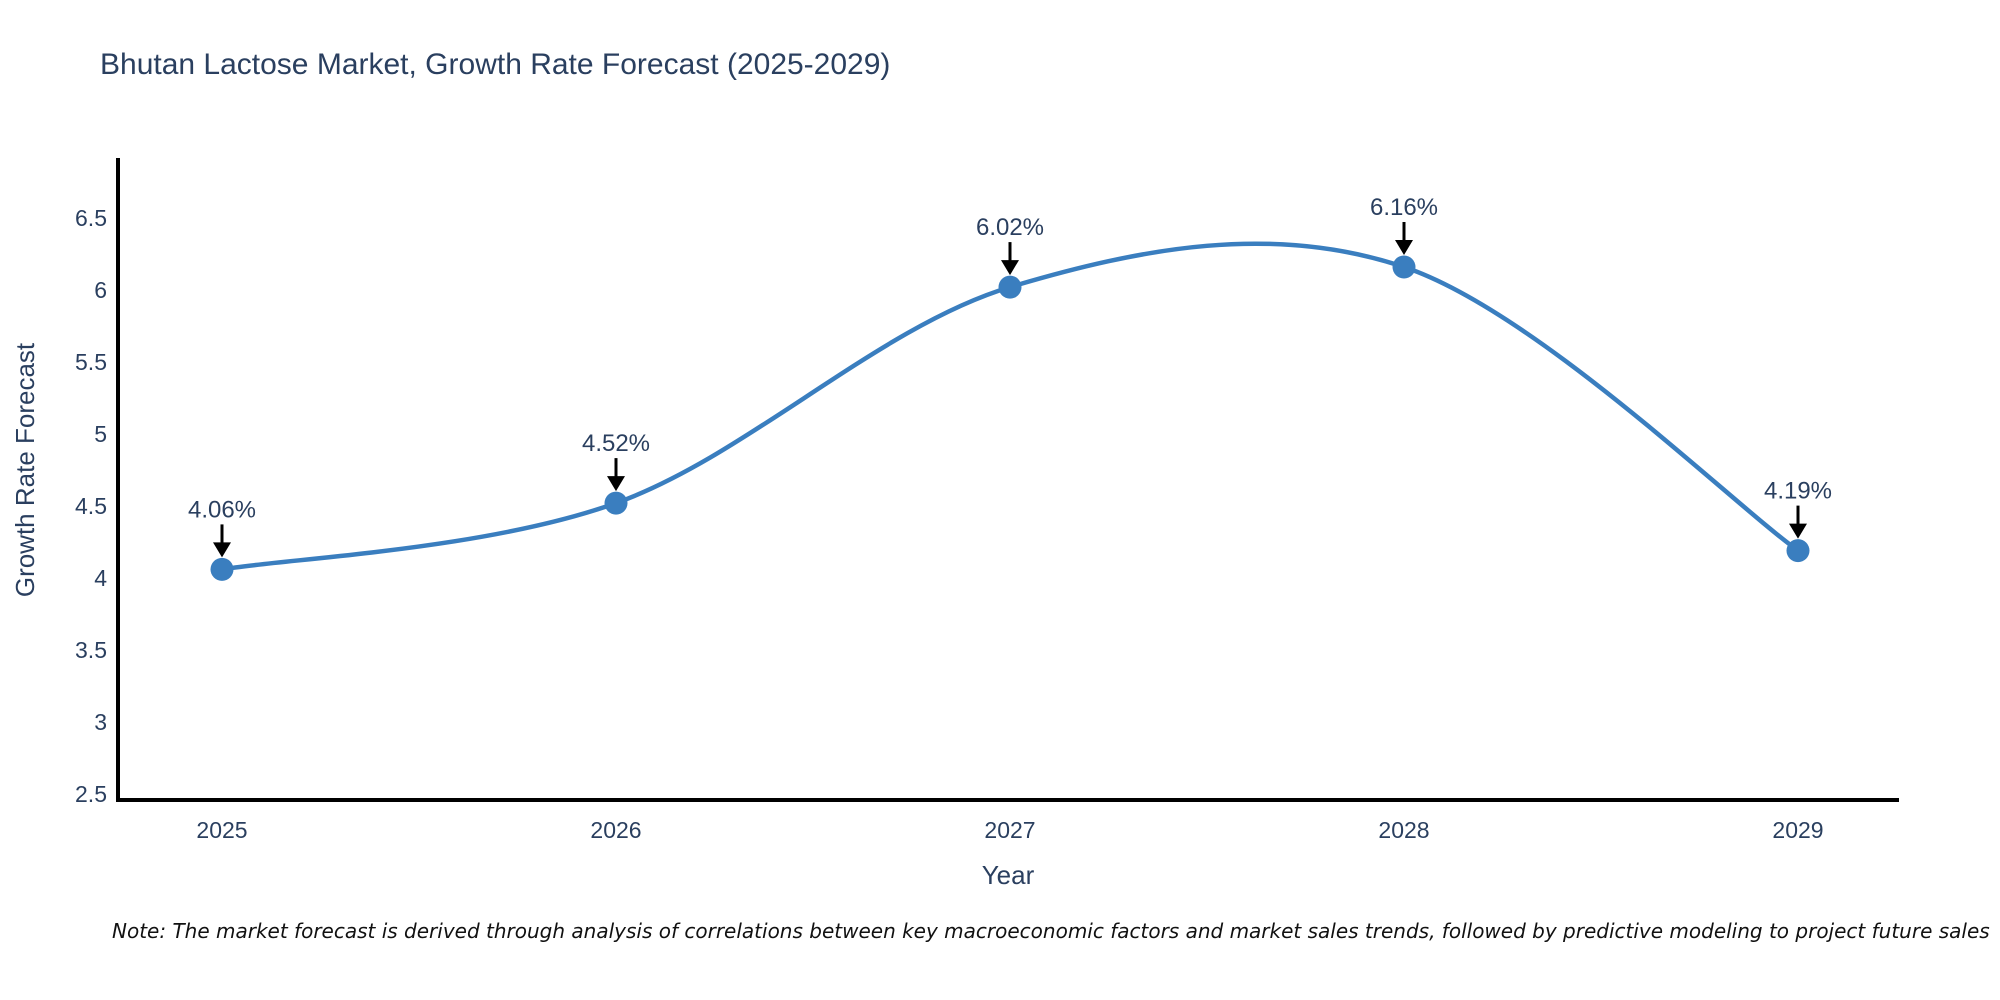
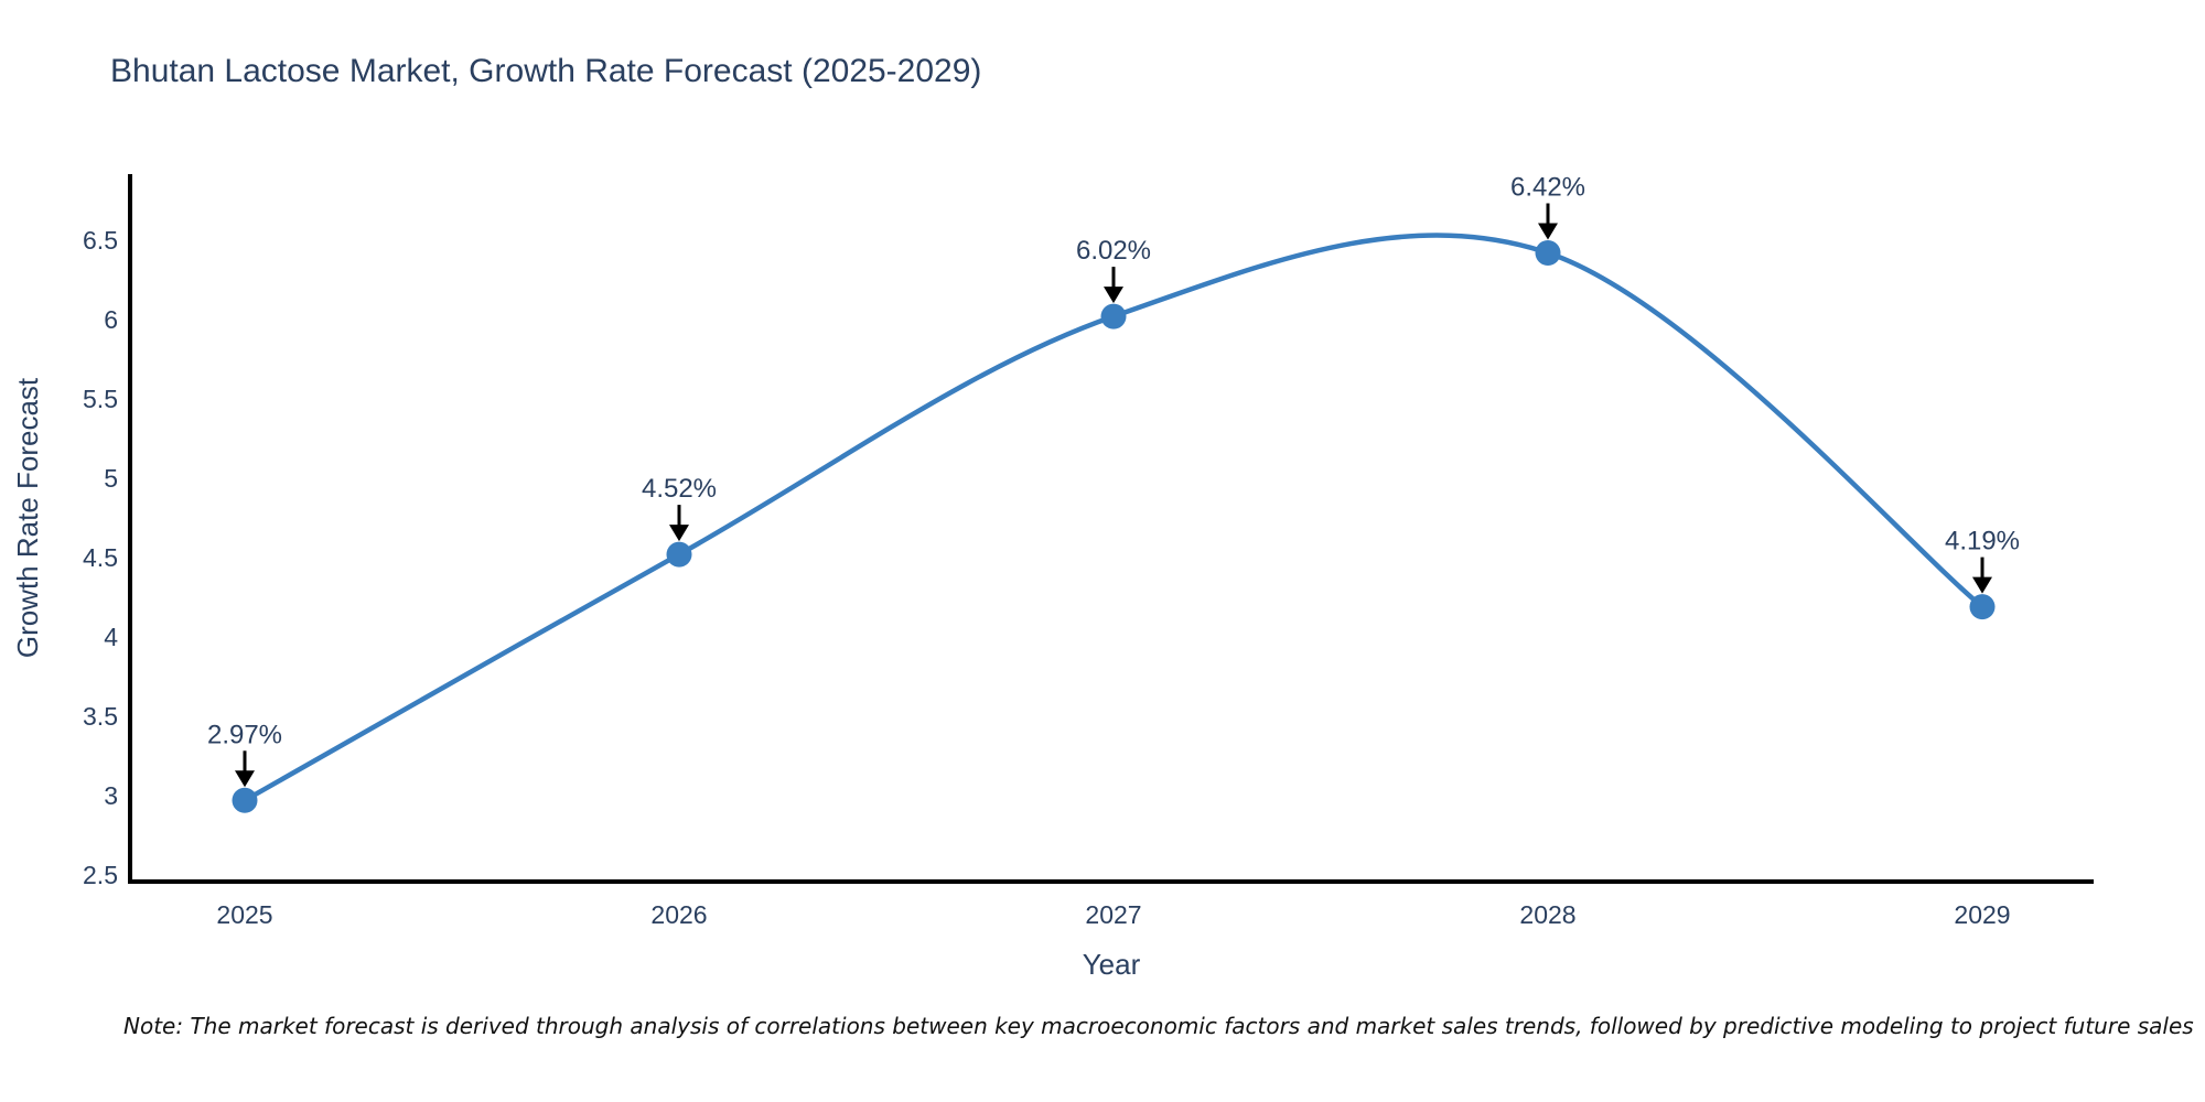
2025: 4.06% -> 2.97%
2028: 6.16% -> 6.42%
